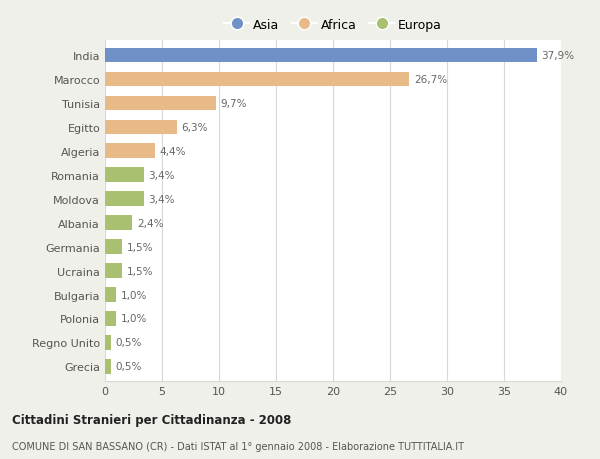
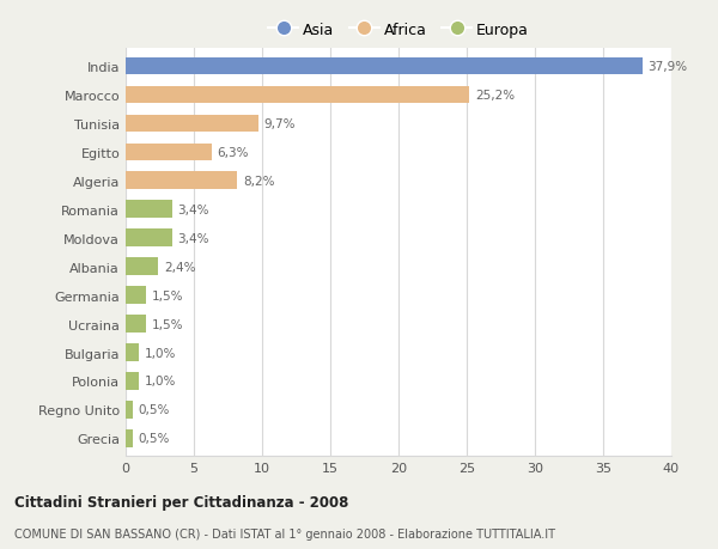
Marocco: 26,7% -> 25,2%
Algeria: 4,4% -> 8,2%
